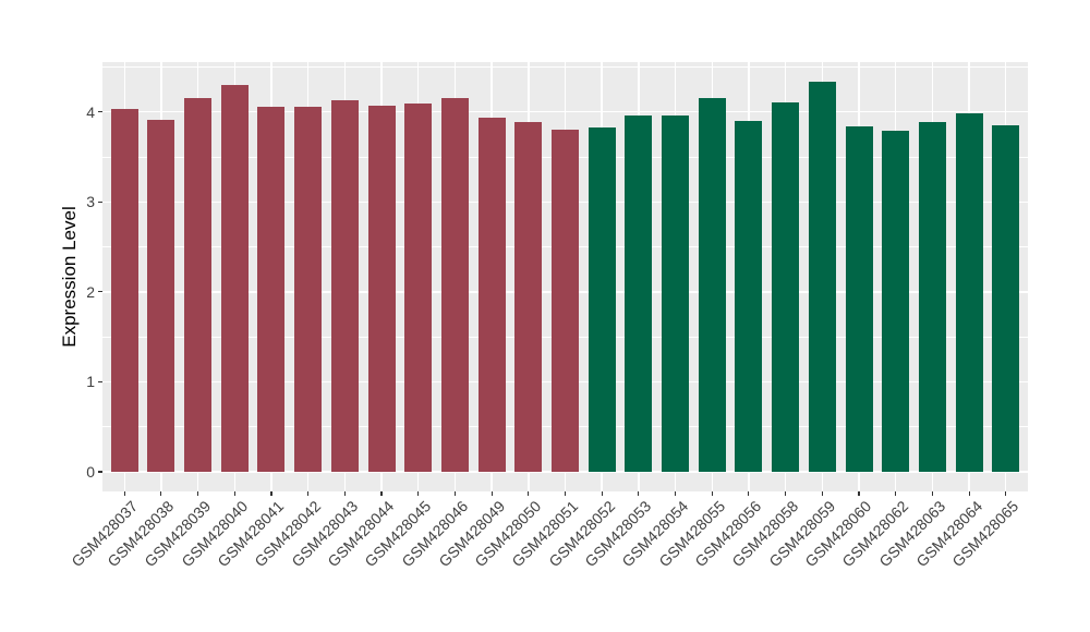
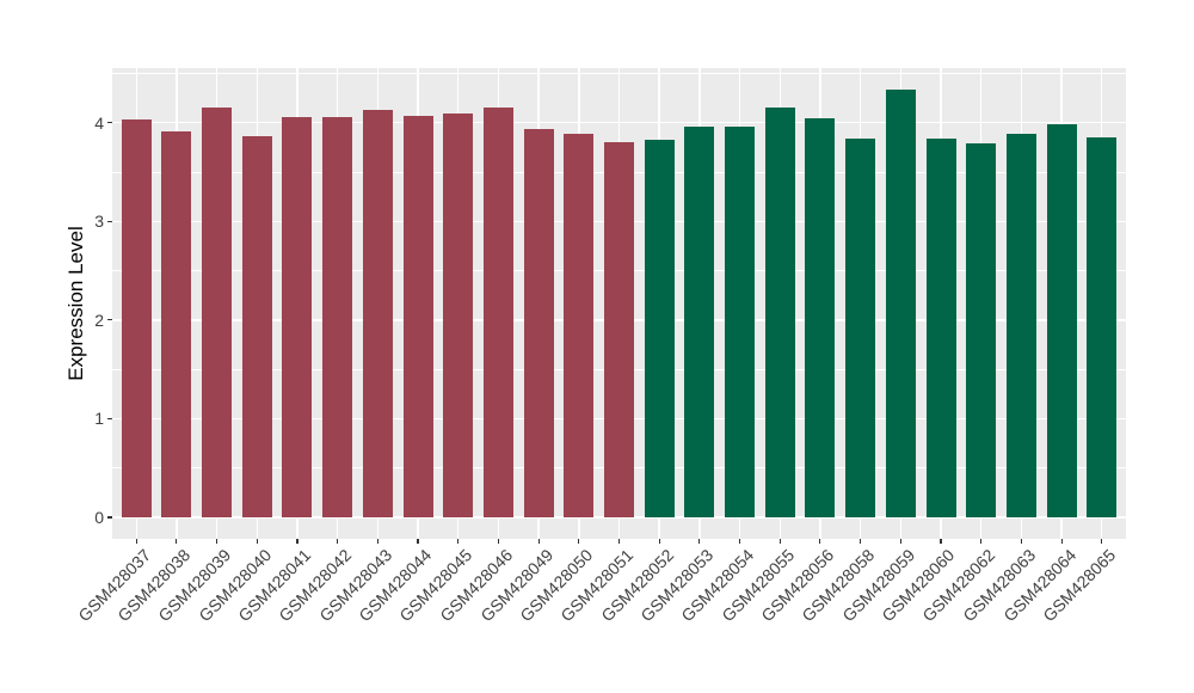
GSM428040: 4.3 -> 3.9
GSM428056: 3.9 -> 4.0
GSM428058: 4.1 -> 3.8
